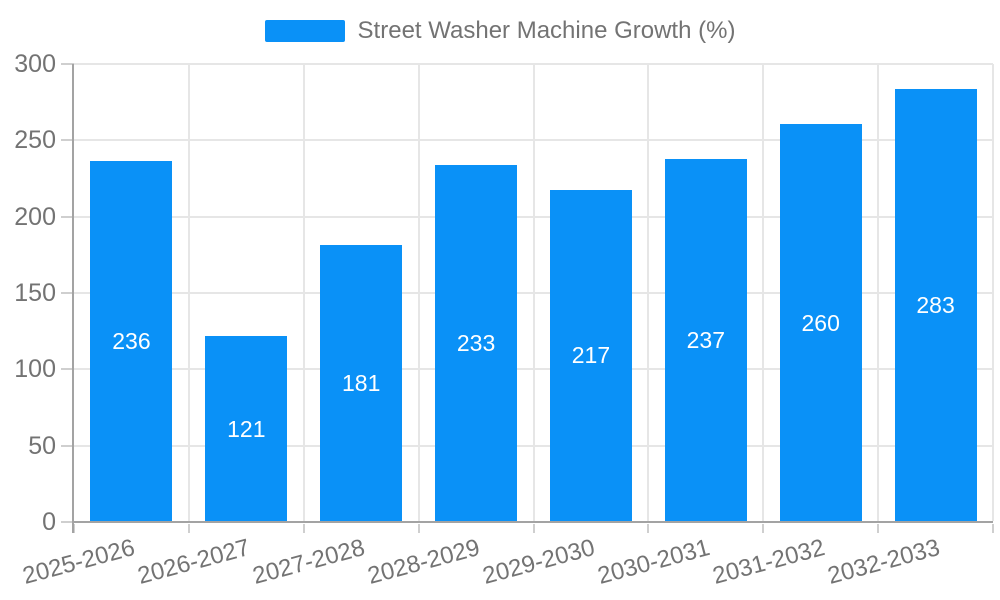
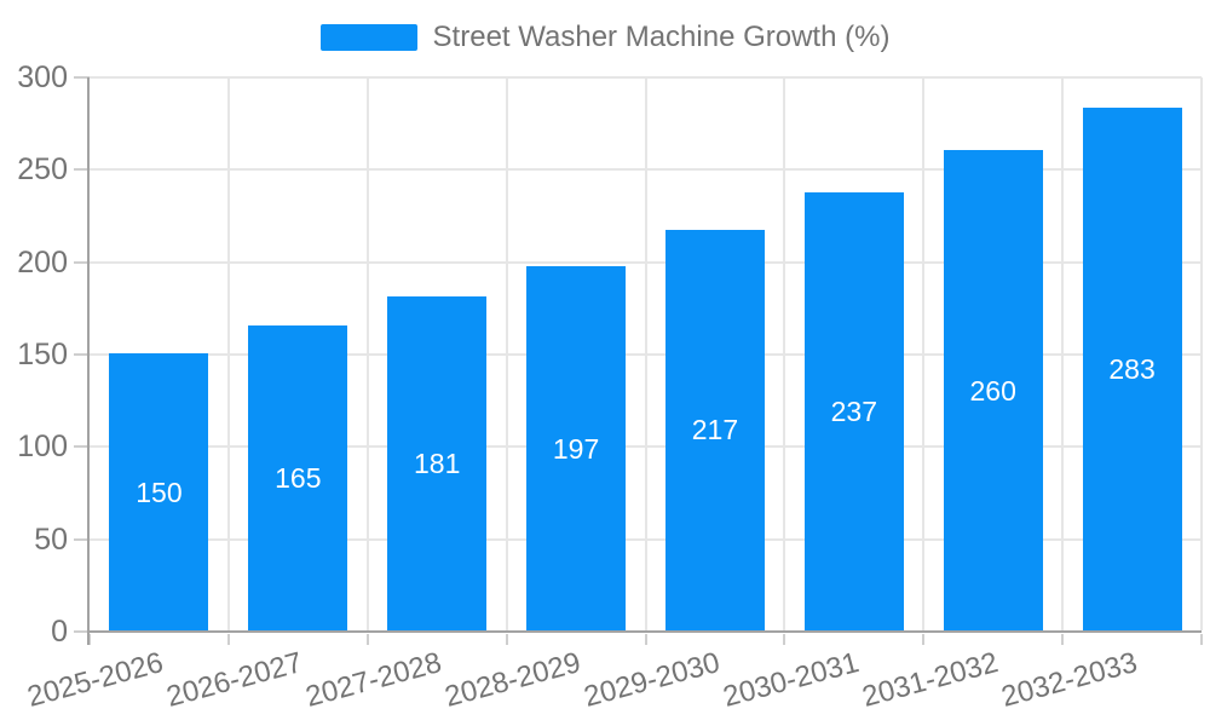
2025-2026: 236 -> 150
2026-2027: 121 -> 165
2028-2029: 233 -> 197
